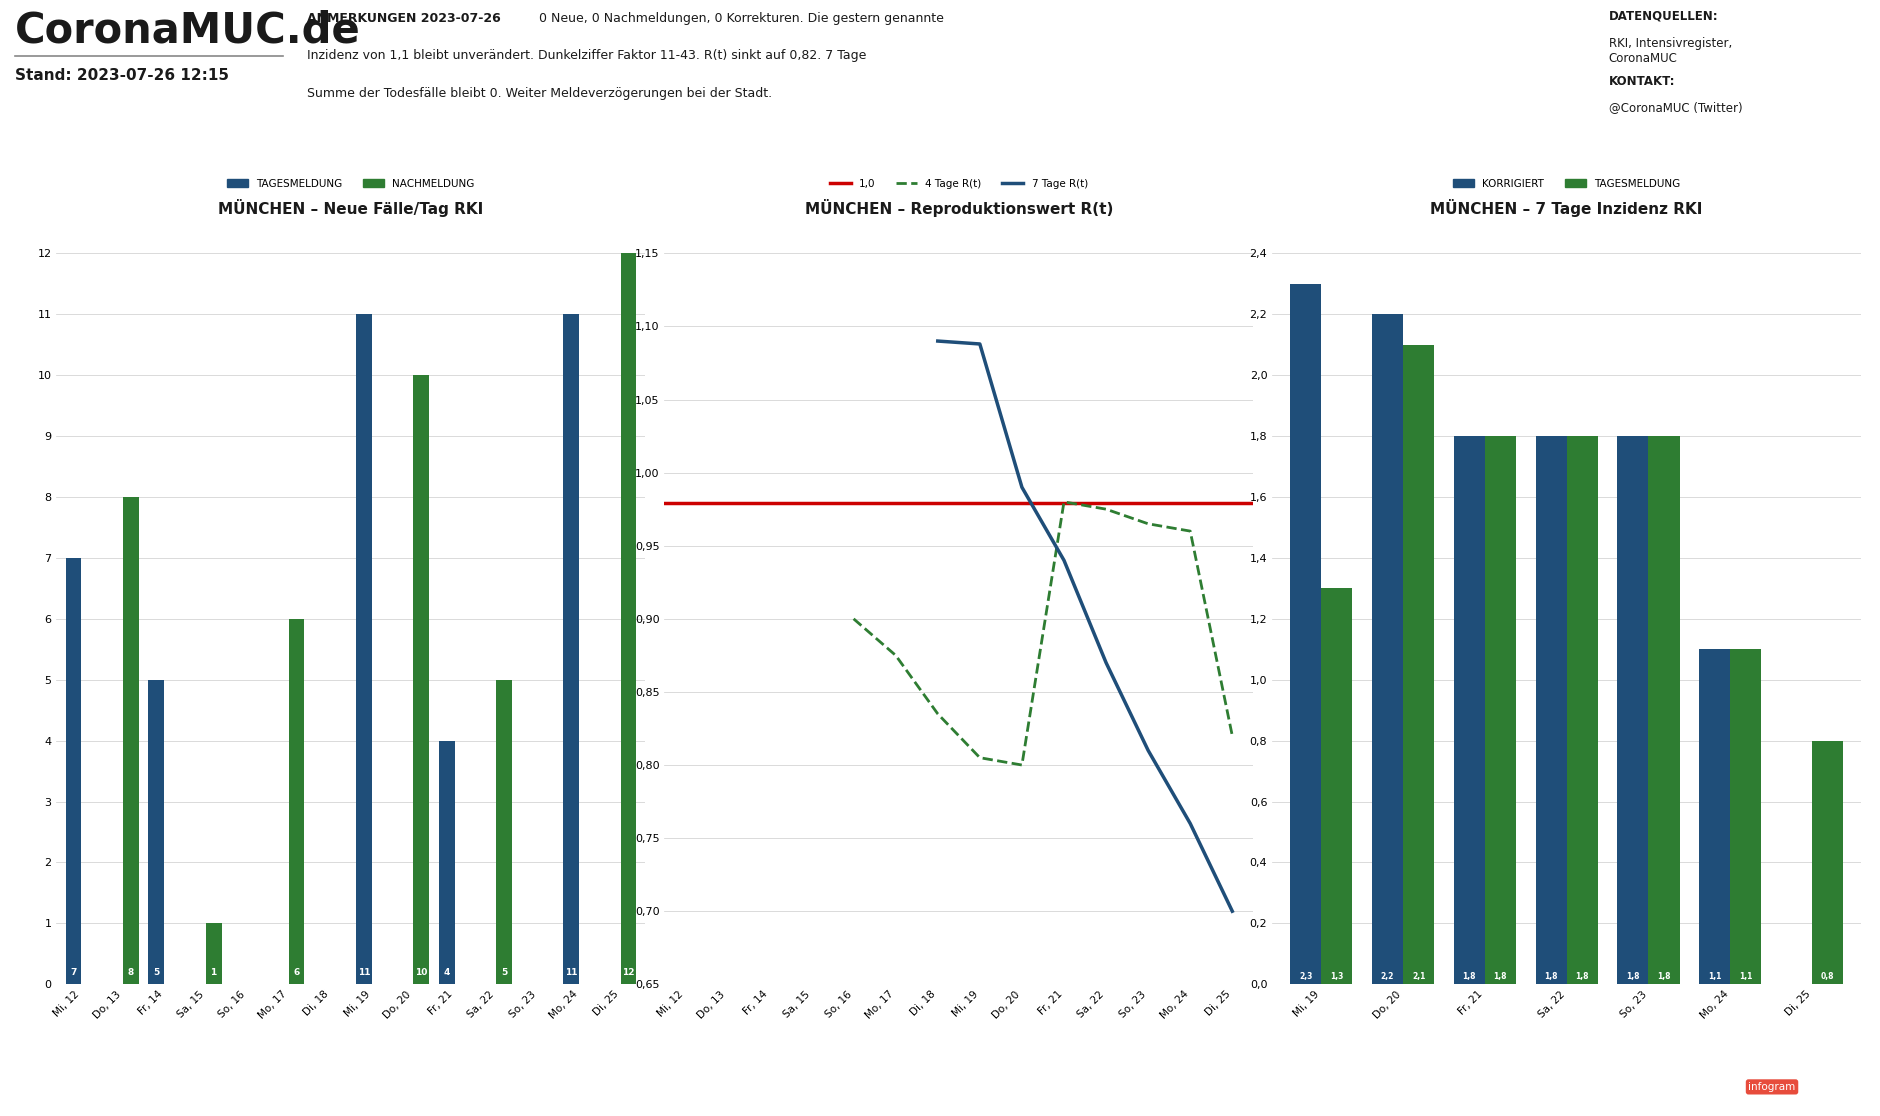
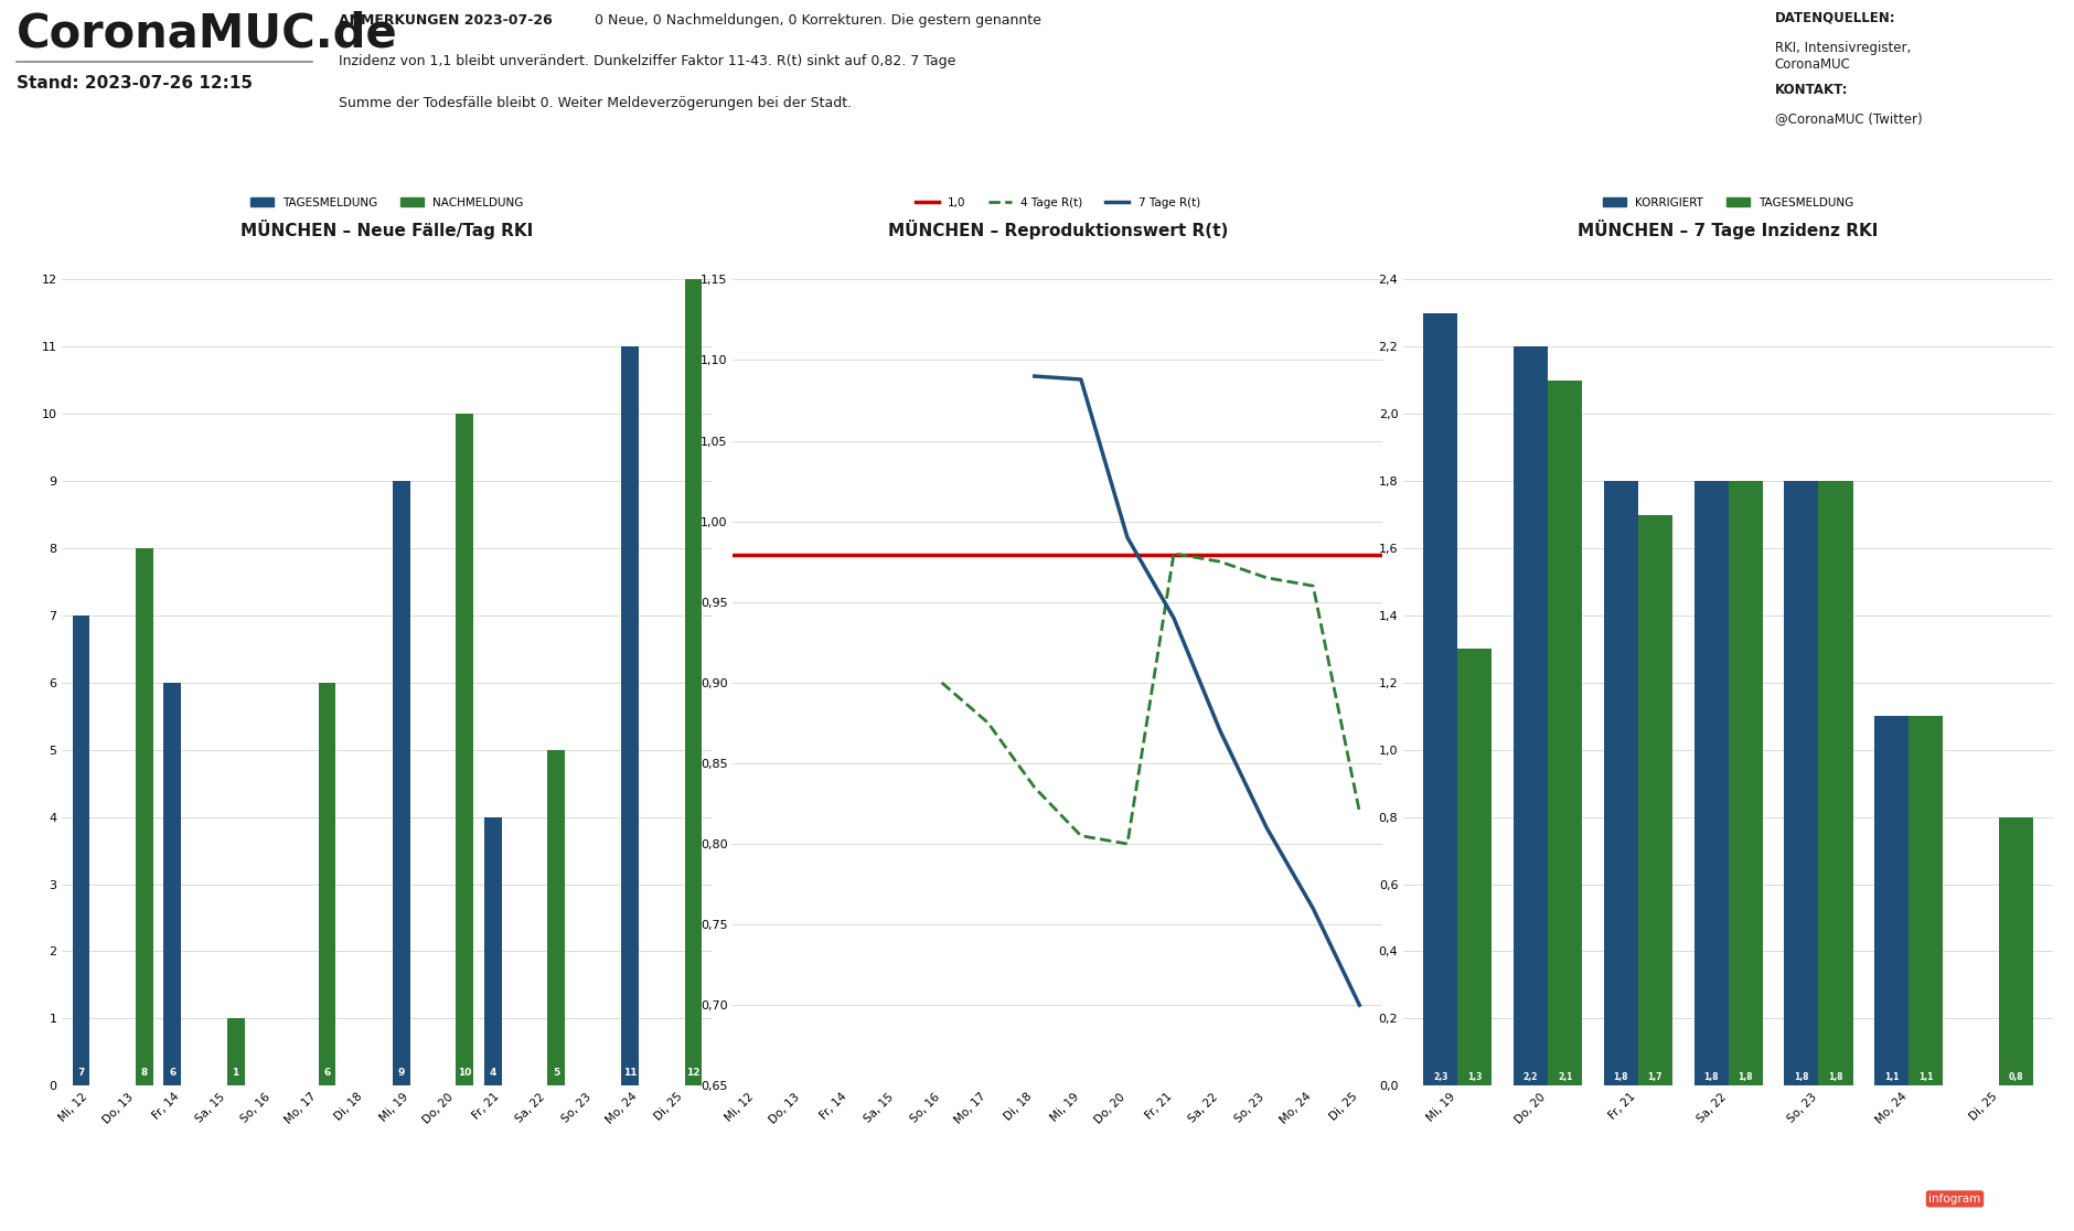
MÜNCHEN – Neue Fälle/Tag RKI/TAGESMELDUNG/Fr, 14: 5 -> 6
MÜNCHEN – Neue Fälle/Tag RKI/TAGESMELDUNG/Mi, 19: 11 -> 9
MÜNCHEN – 7 Tage Inzidenz RKI/TAGESMELDUNG/Fr, 21: 1,8 -> 1,7
